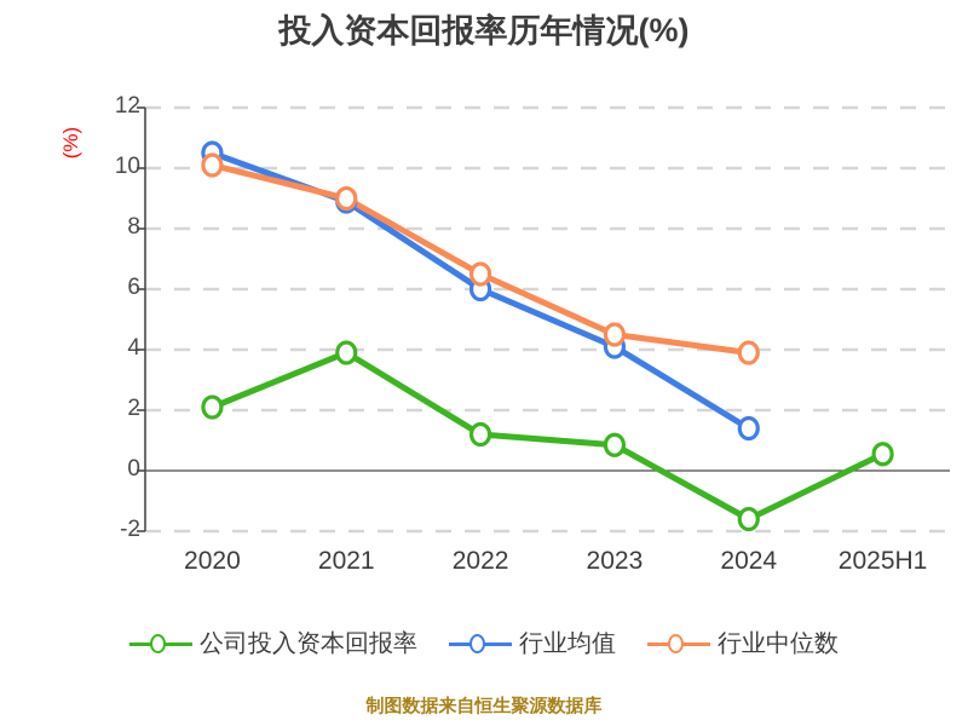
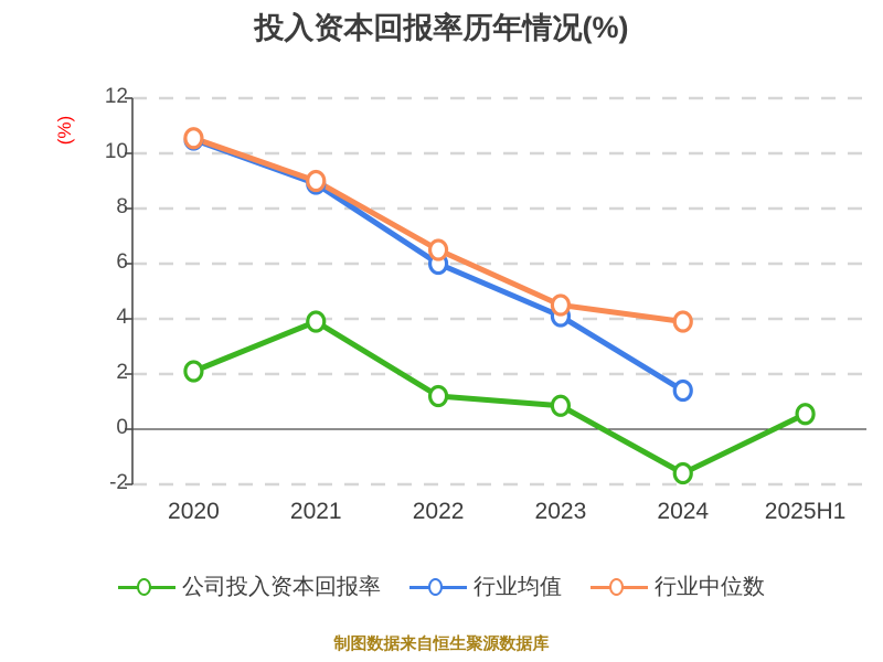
行业中位数/2020: 10.1 -> 10.6
